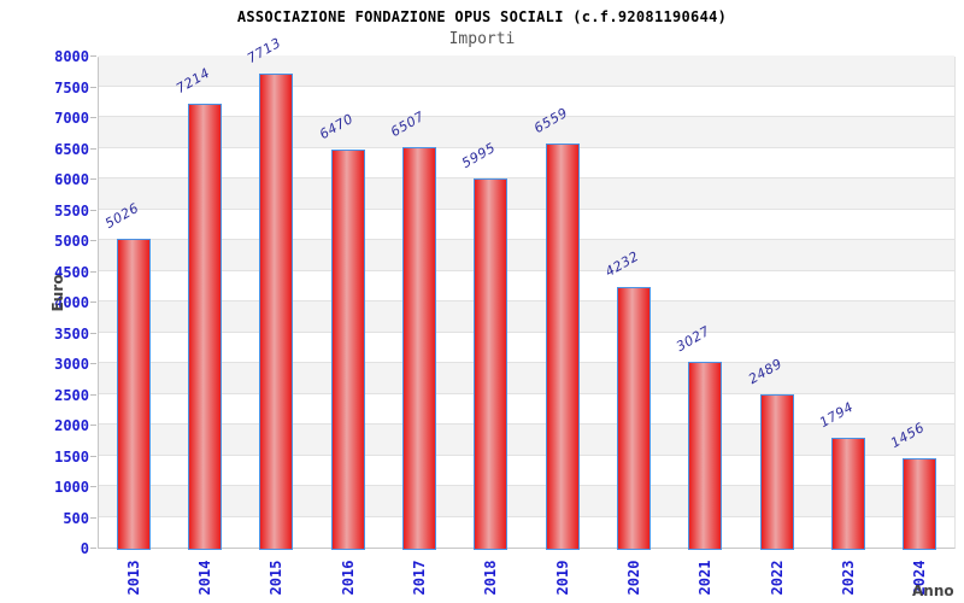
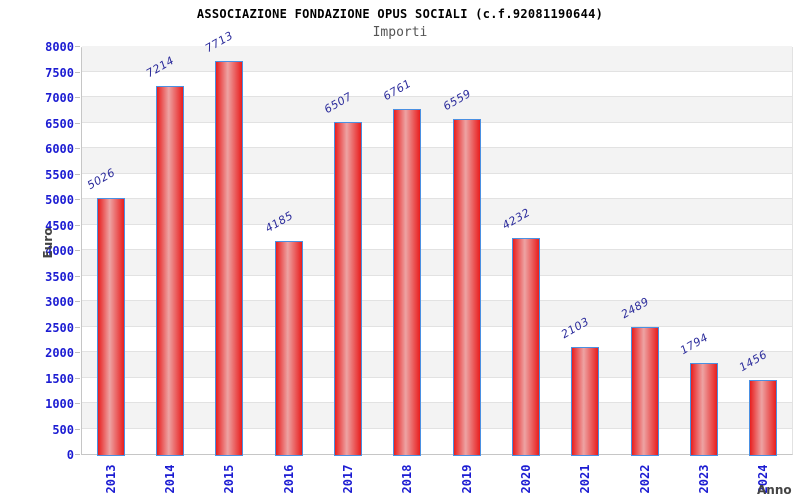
2016: 6470 -> 4185
2018: 5995 -> 6761
2021: 3027 -> 2103
